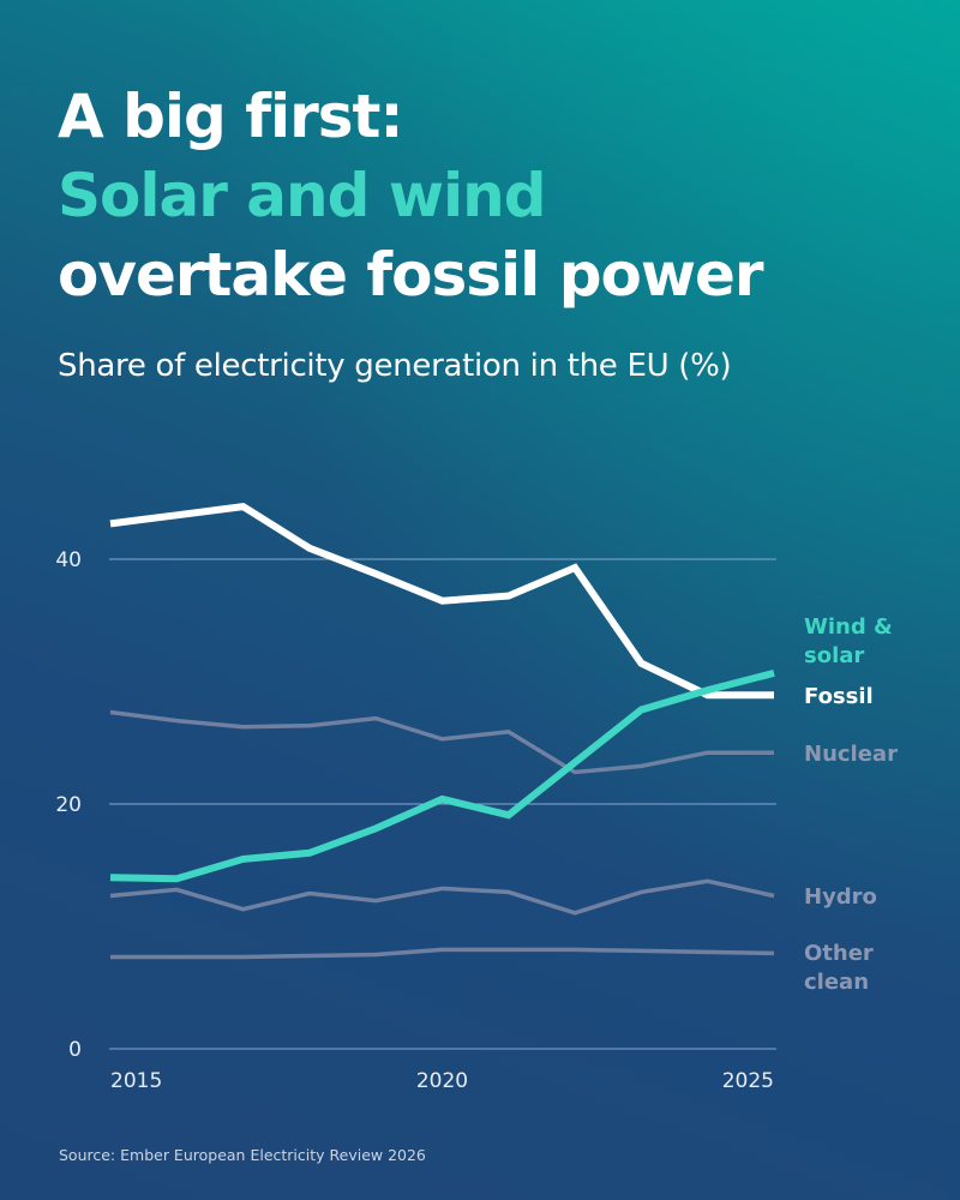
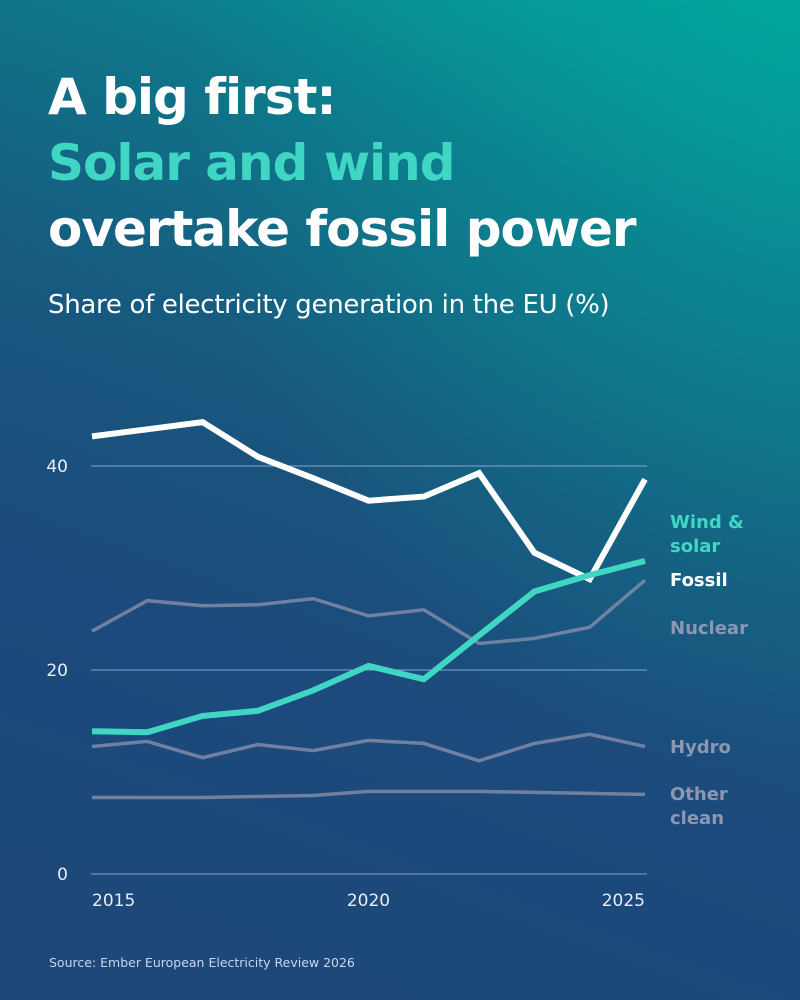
Nuclear/2015: 27.5 -> 23.8
Fossil/2025: 28.9 -> 38.7
Nuclear/2025: 24.2 -> 28.8
